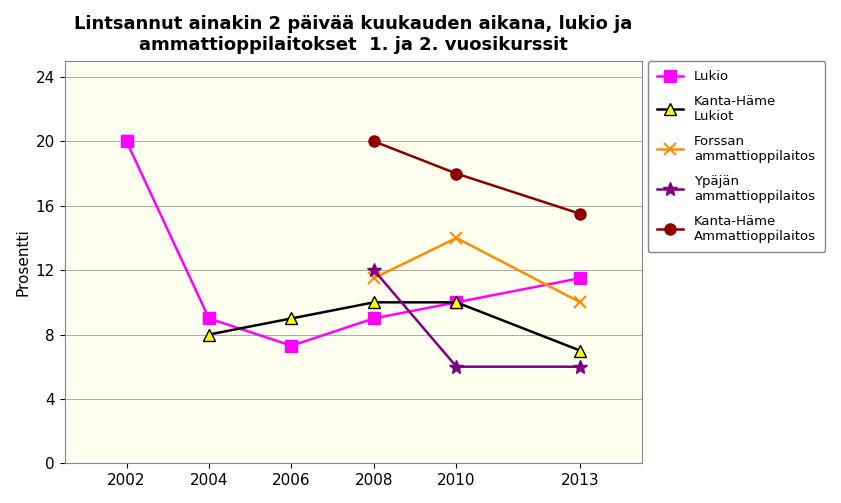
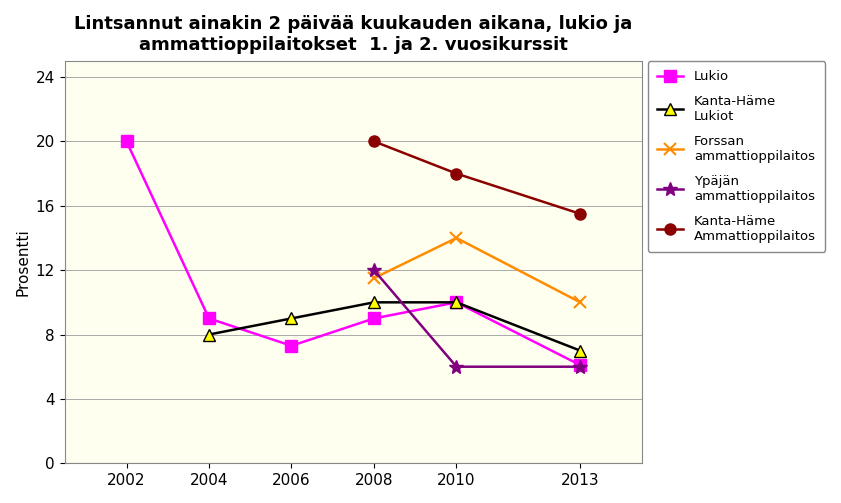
Lukio/2013: 11.5 -> 6.1
